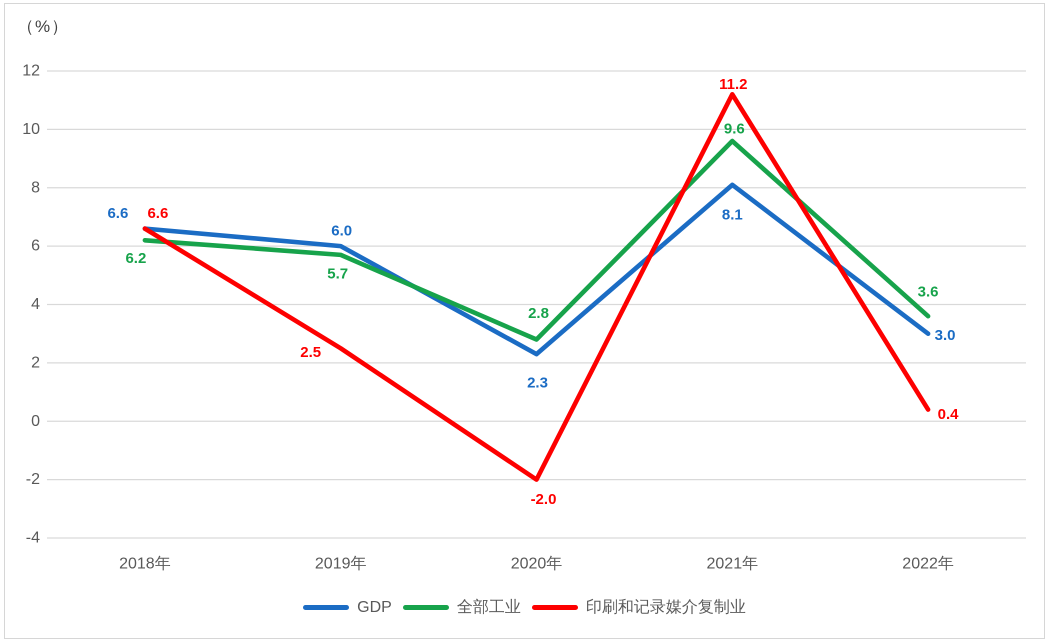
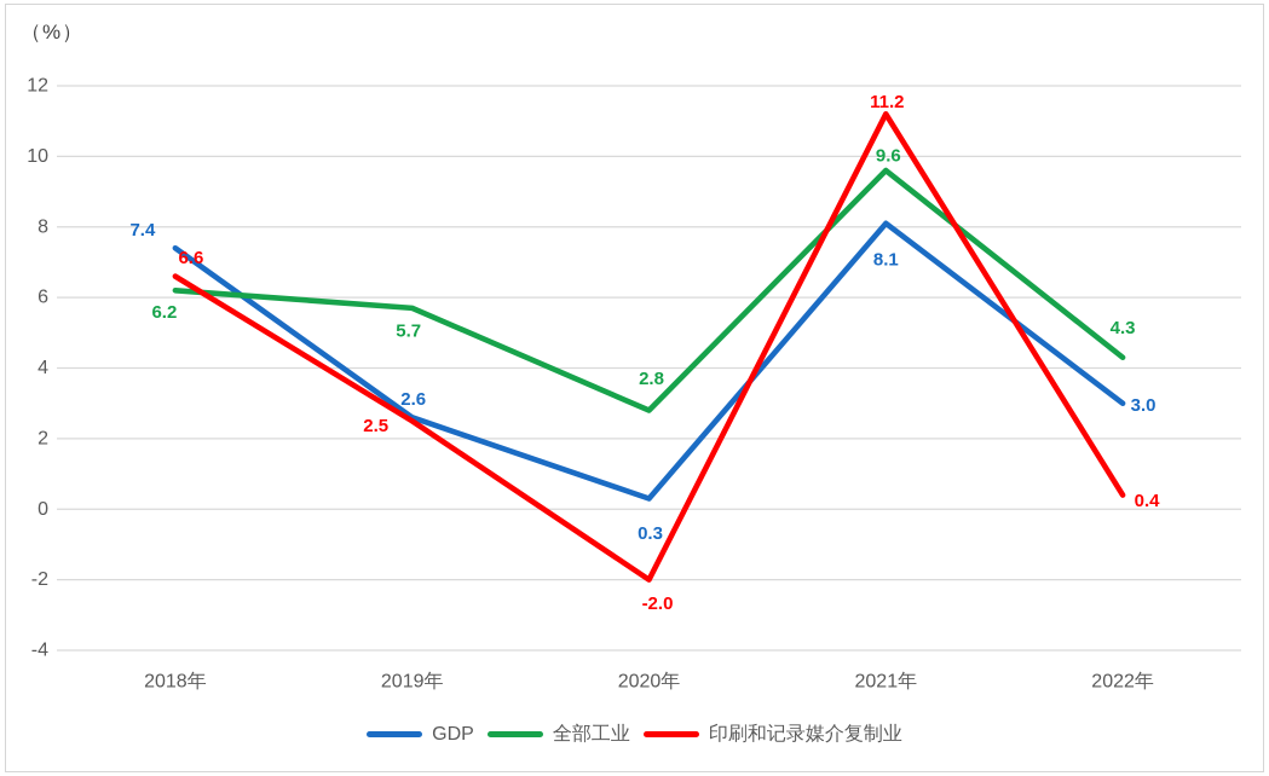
GDP/2018年: 6.6 -> 7.4
GDP/2019年: 6.0 -> 2.6
GDP/2020年: 2.3 -> 0.3
全部工业/2022年: 3.6 -> 4.3
